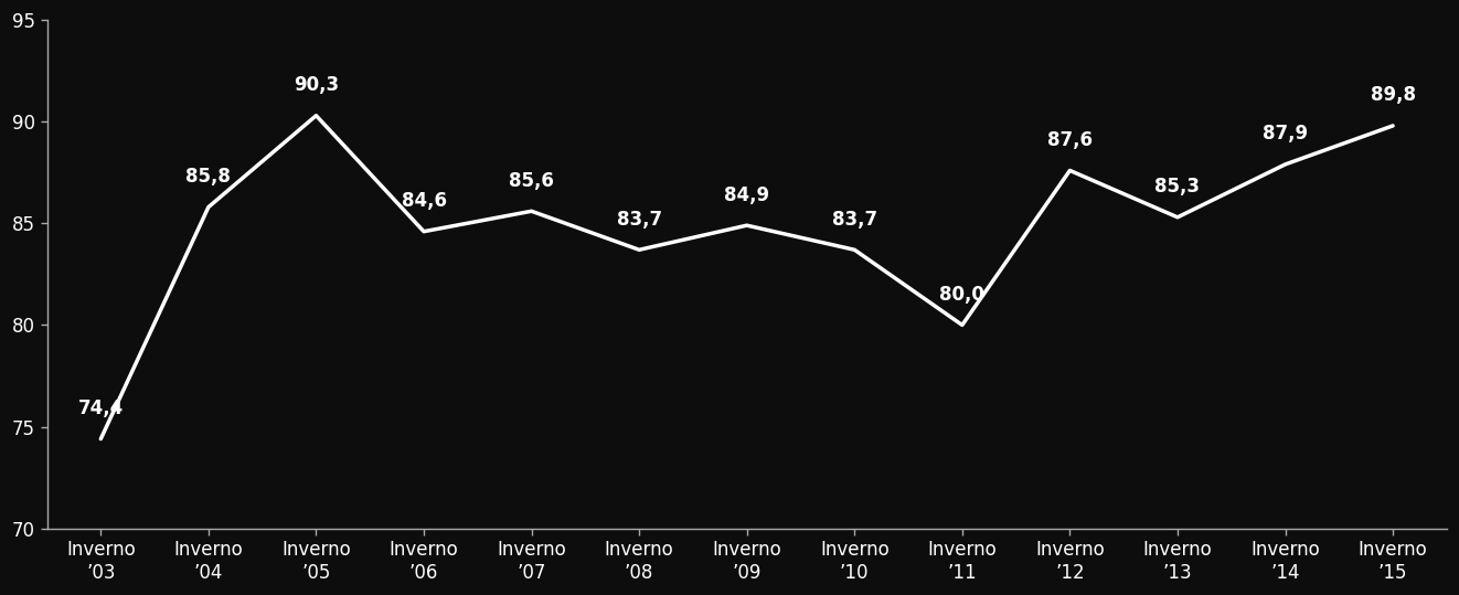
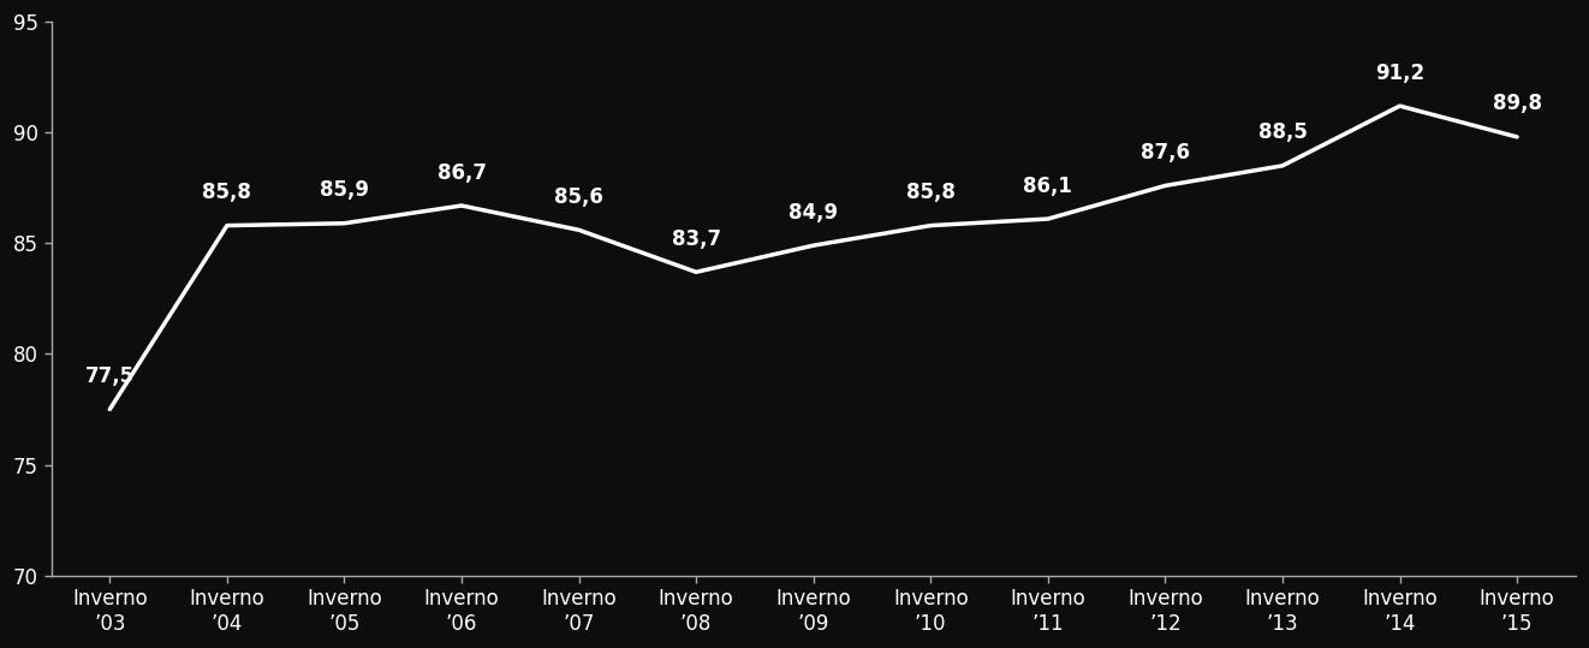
Inverno ’03: 74,4 -> 77,5
Inverno ’05: 90,3 -> 85,9
Inverno ’06: 84,6 -> 86,7
Inverno ’10: 83,7 -> 85,8
Inverno ’11: 80,0 -> 86,1
Inverno ’13: 85,3 -> 88,5
Inverno ’14: 87,9 -> 91,2
